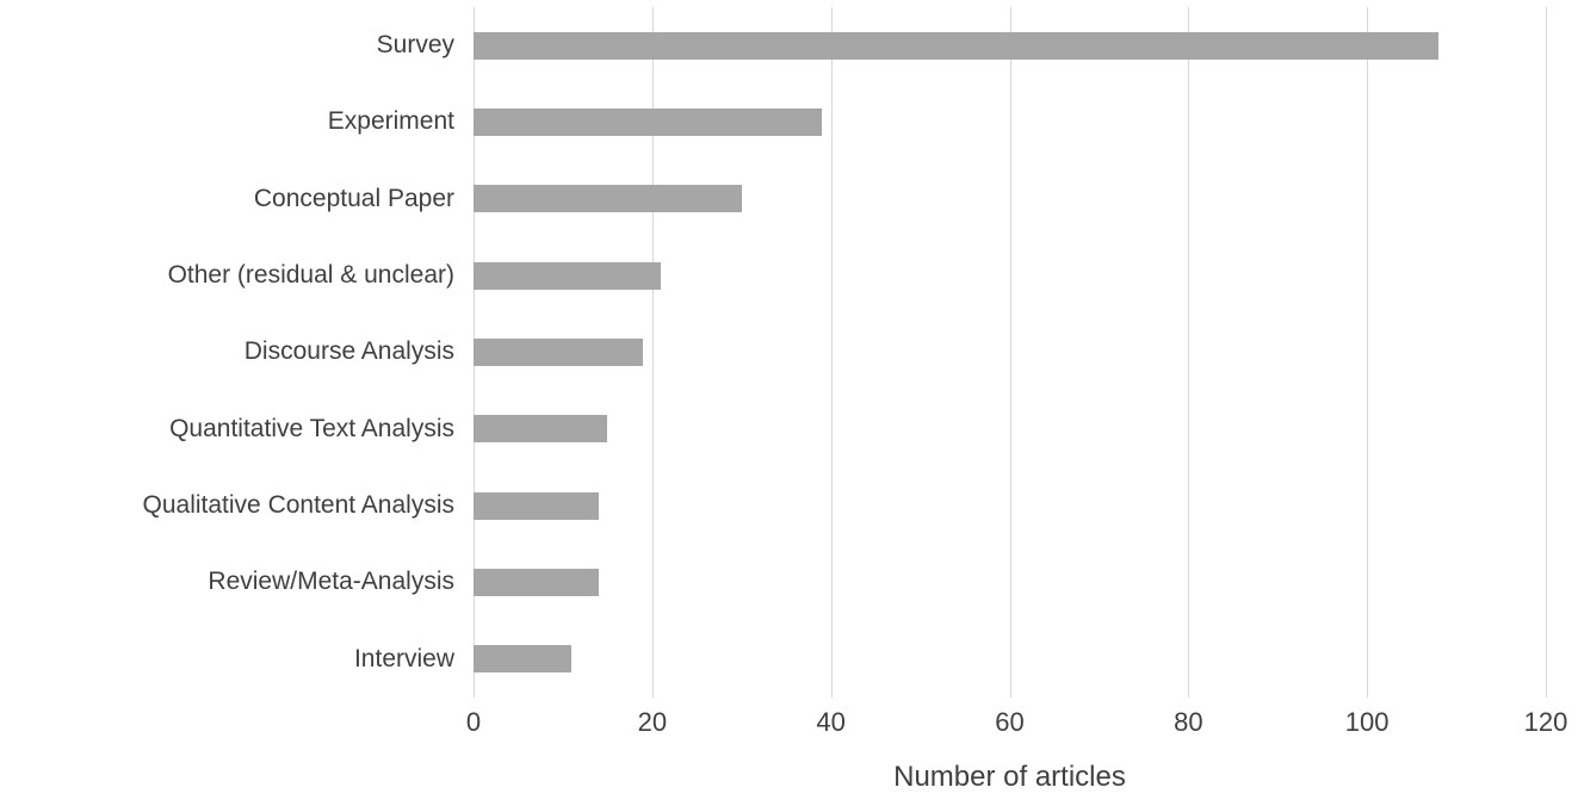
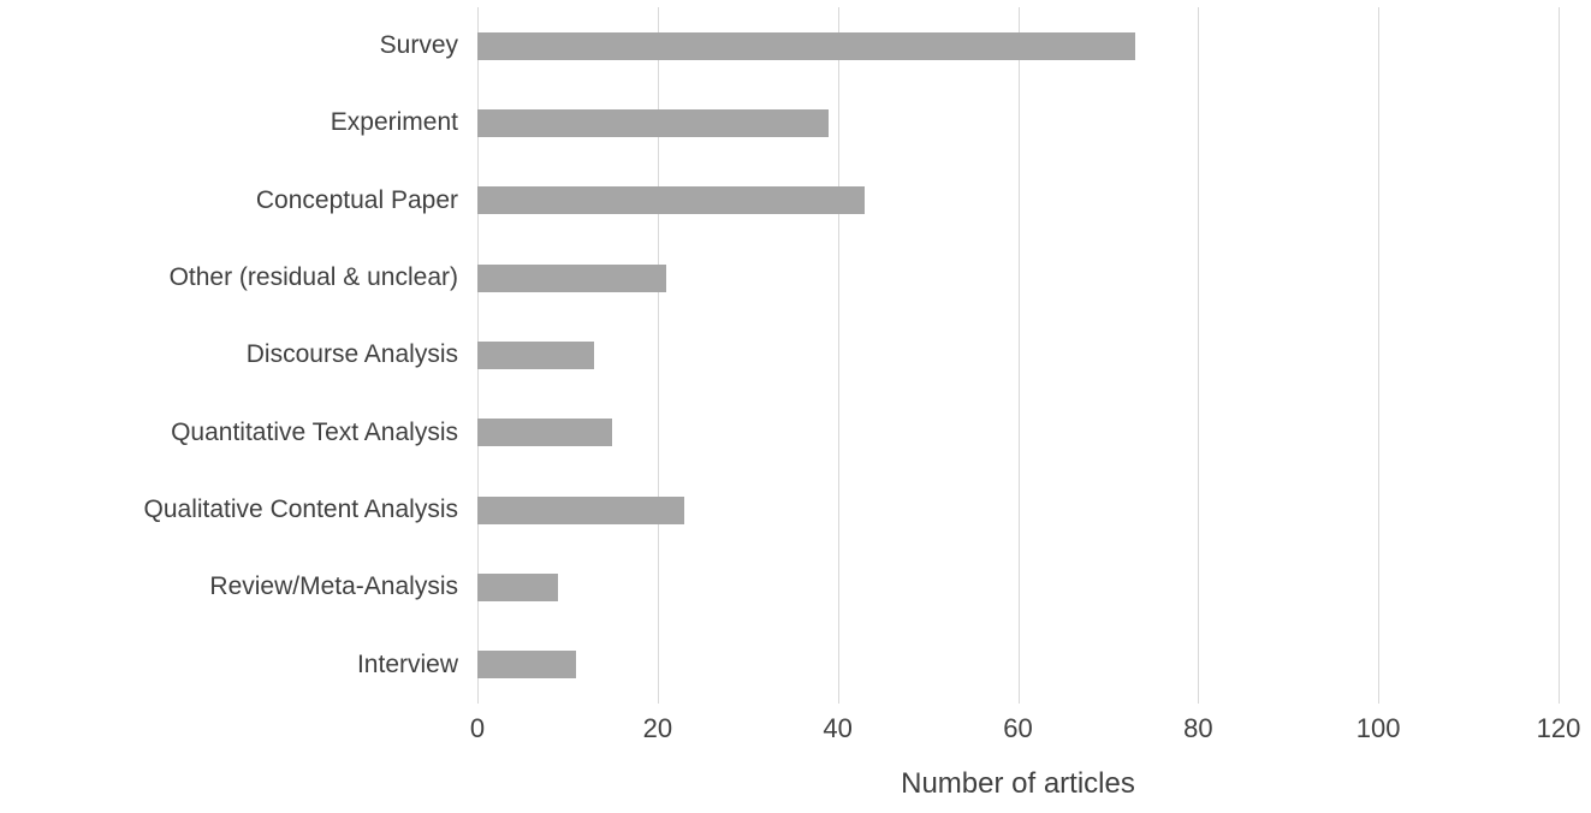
Survey: 108 -> 73
Conceptual Paper: 30 -> 43
Discourse Analysis: 19 -> 13
Qualitative Content Analysis: 14 -> 23
Review/Meta-Analysis: 14 -> 9
